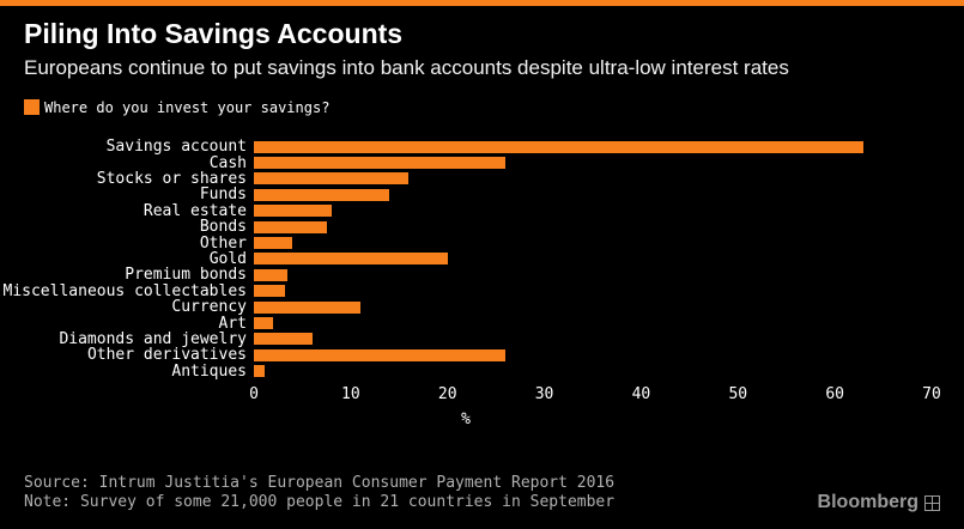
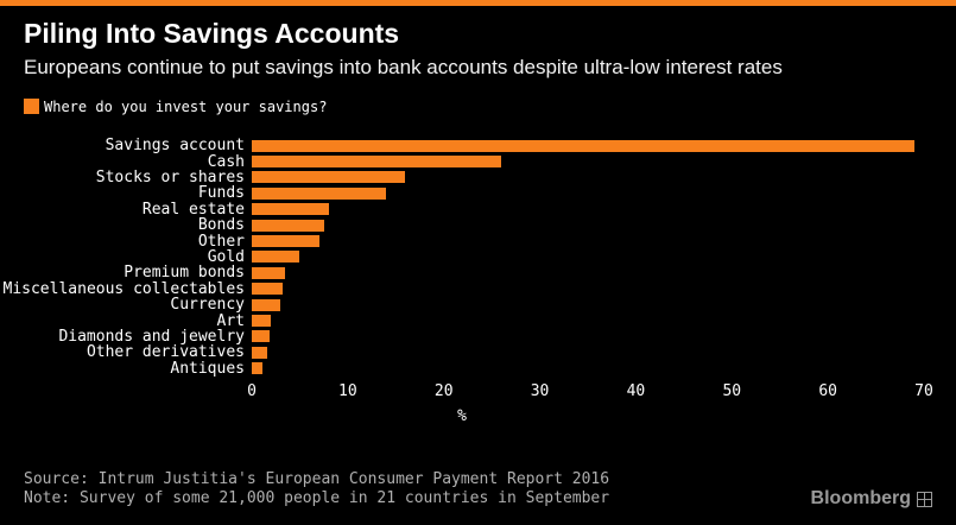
Savings account: 63 -> 69
Other: 4 -> 7
Gold: 20 -> 5
Currency: 11 -> 3
Diamonds and jewelry: 6 -> 2
Other derivatives: 26 -> 2
